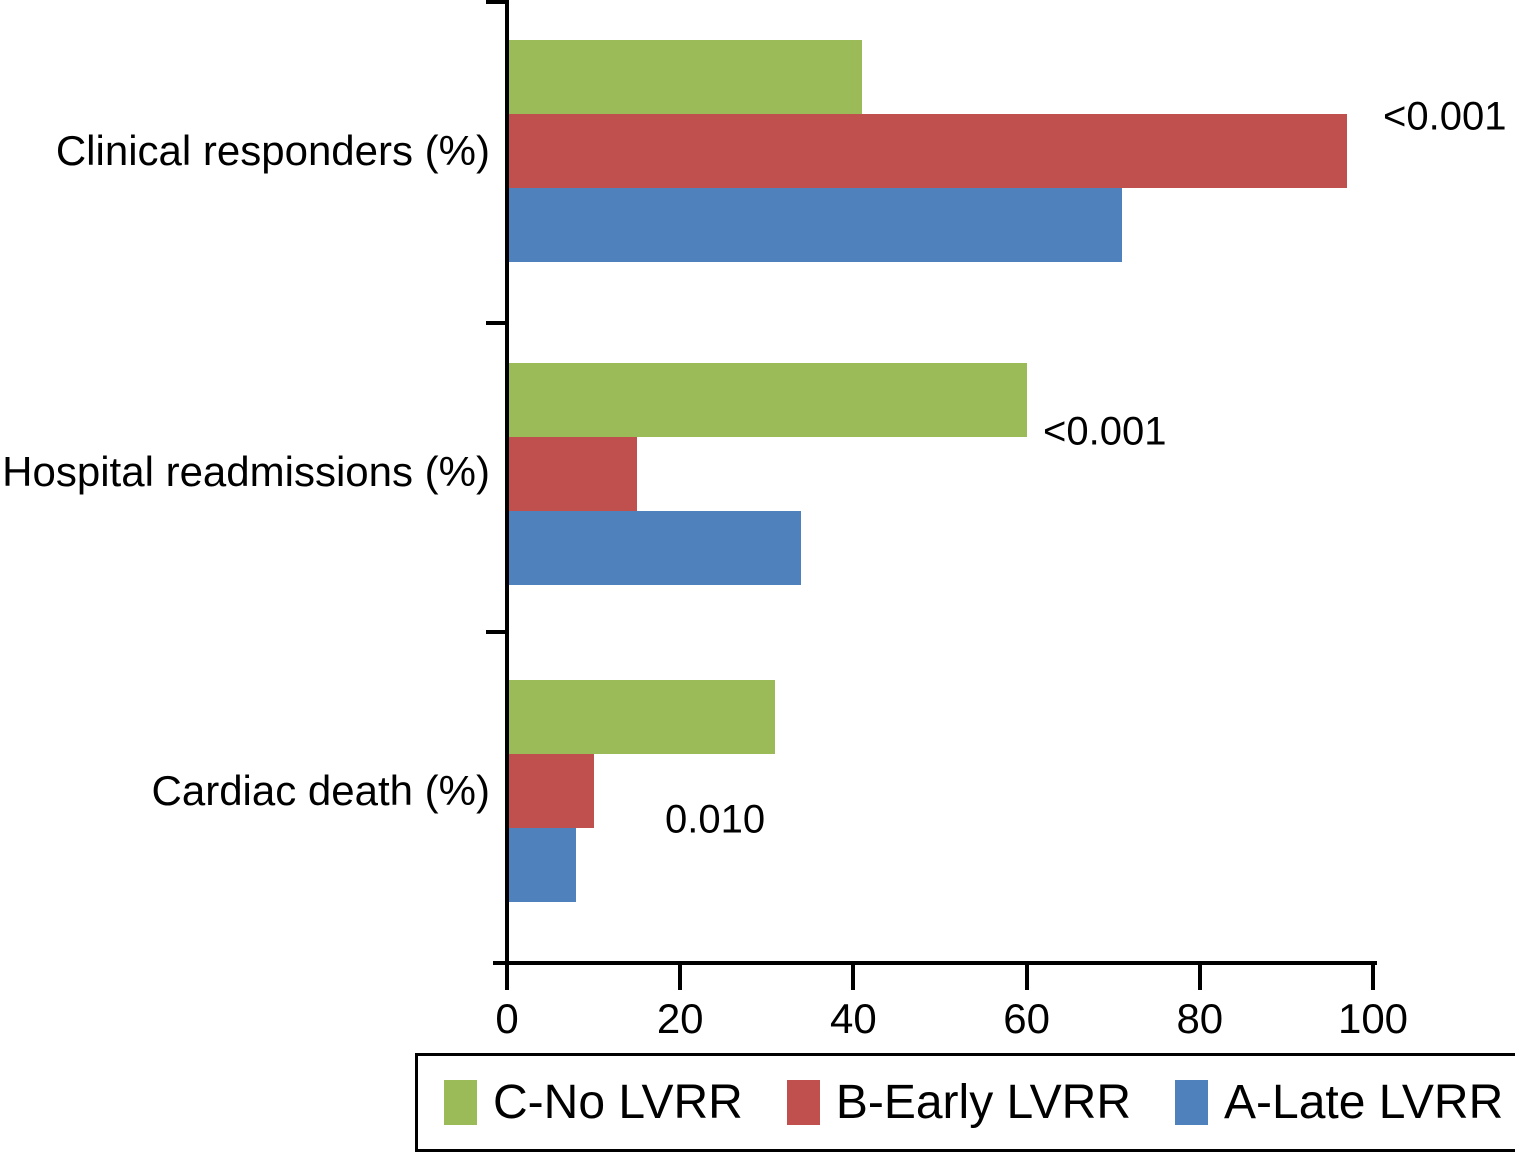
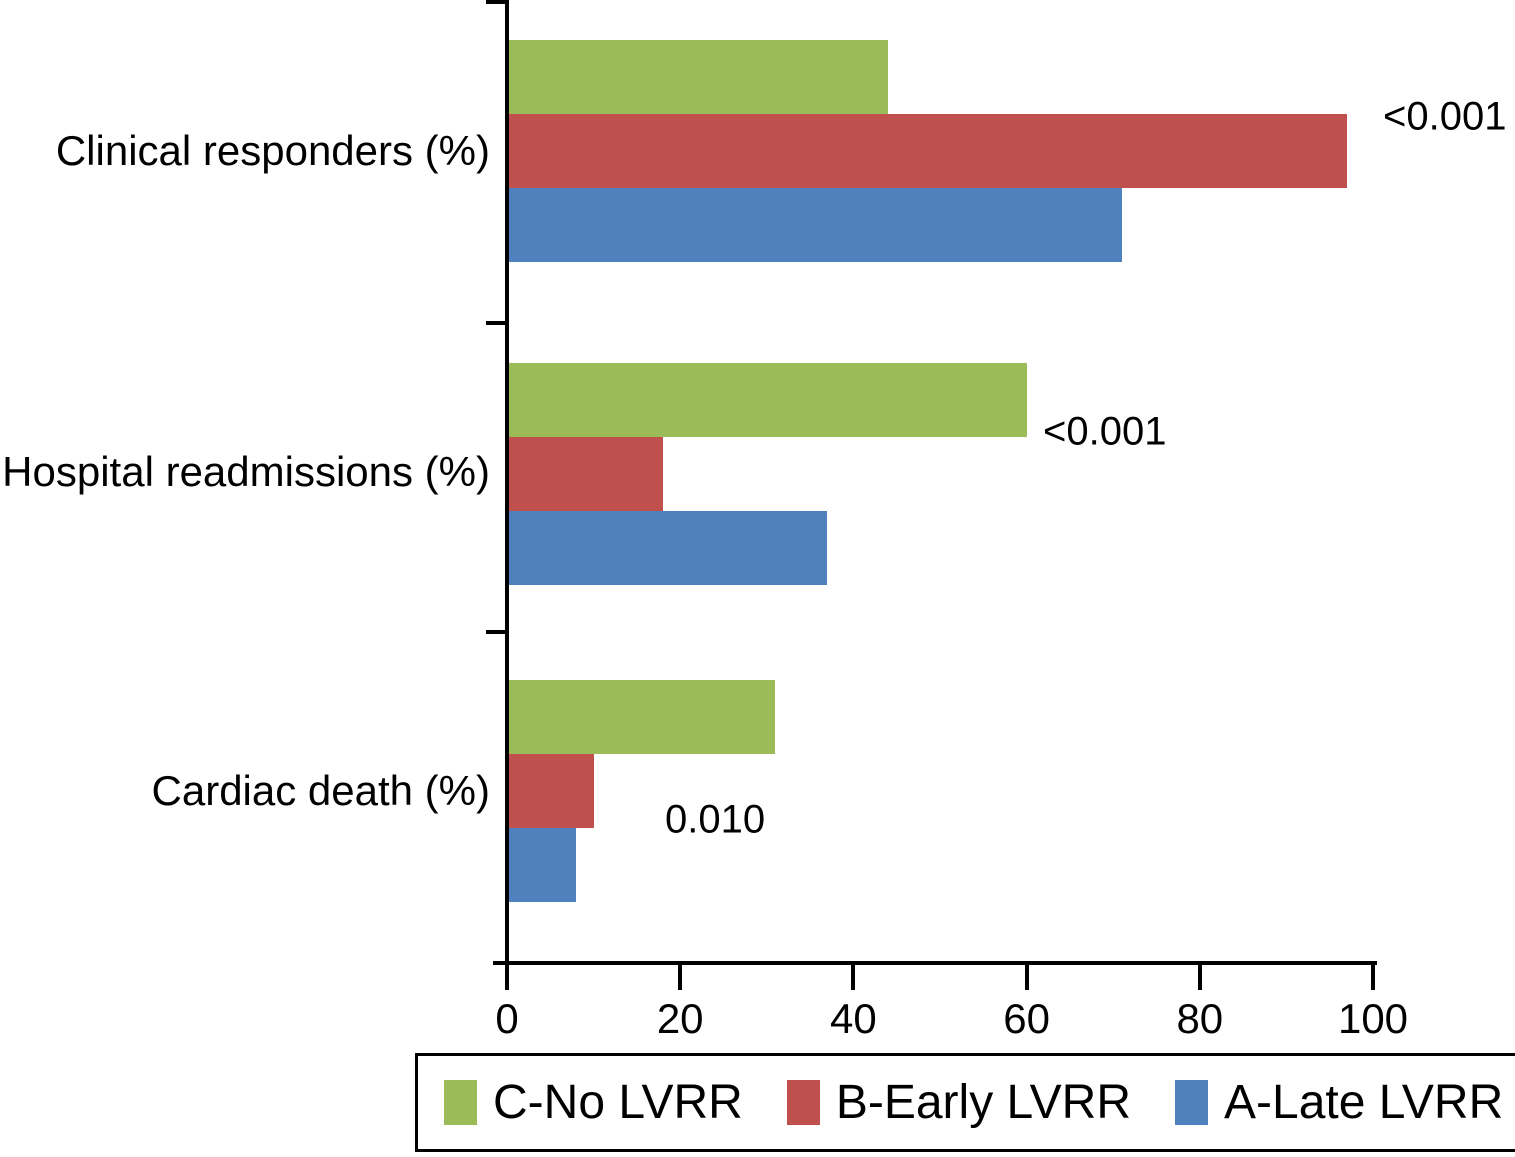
C-No LVRR/Clinical responders (%): 41 -> 44
B-Early LVRR/Hospital readmissions (%): 15 -> 18
A-Late LVRR/Hospital readmissions (%): 34 -> 37
